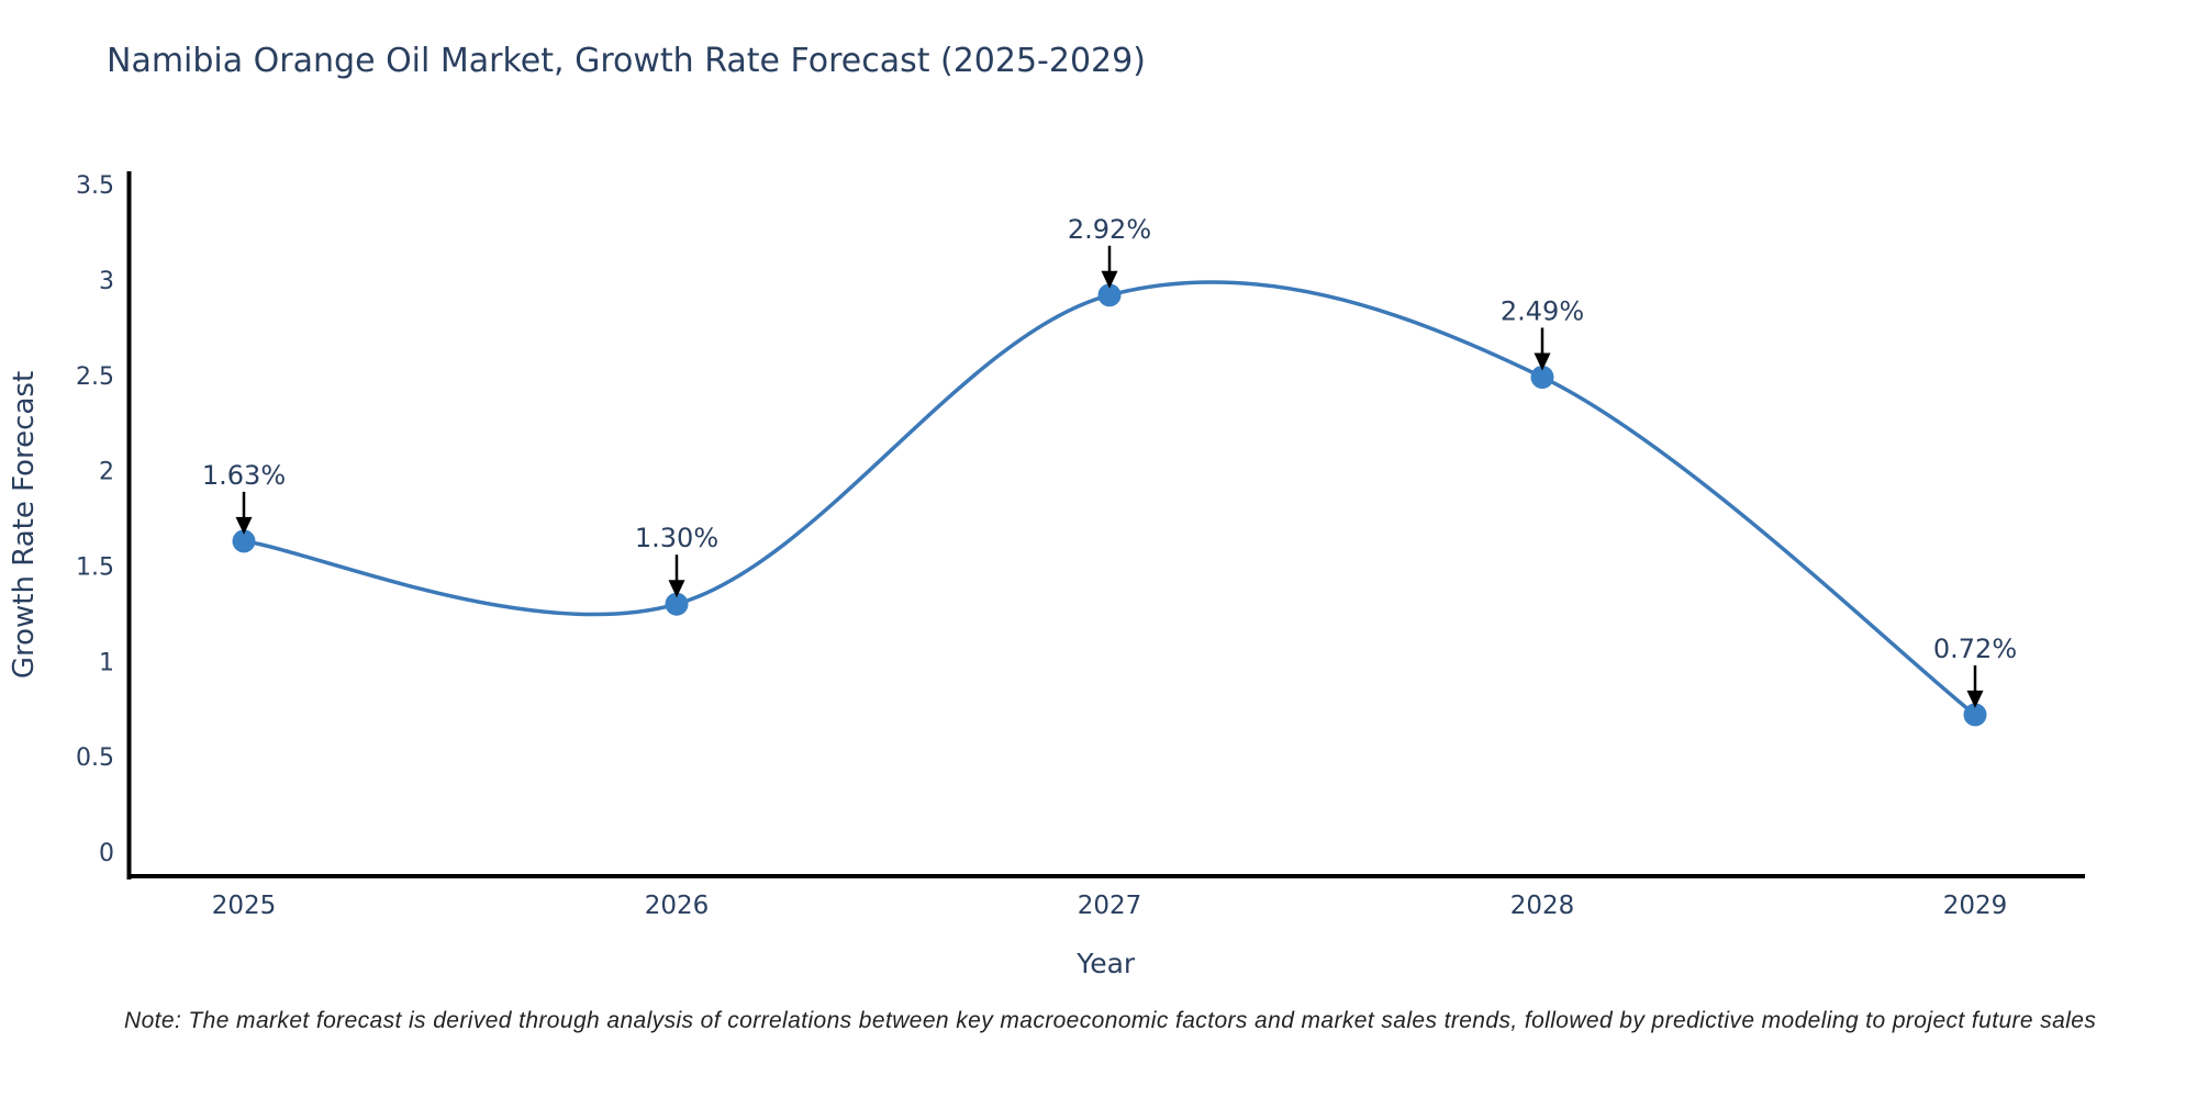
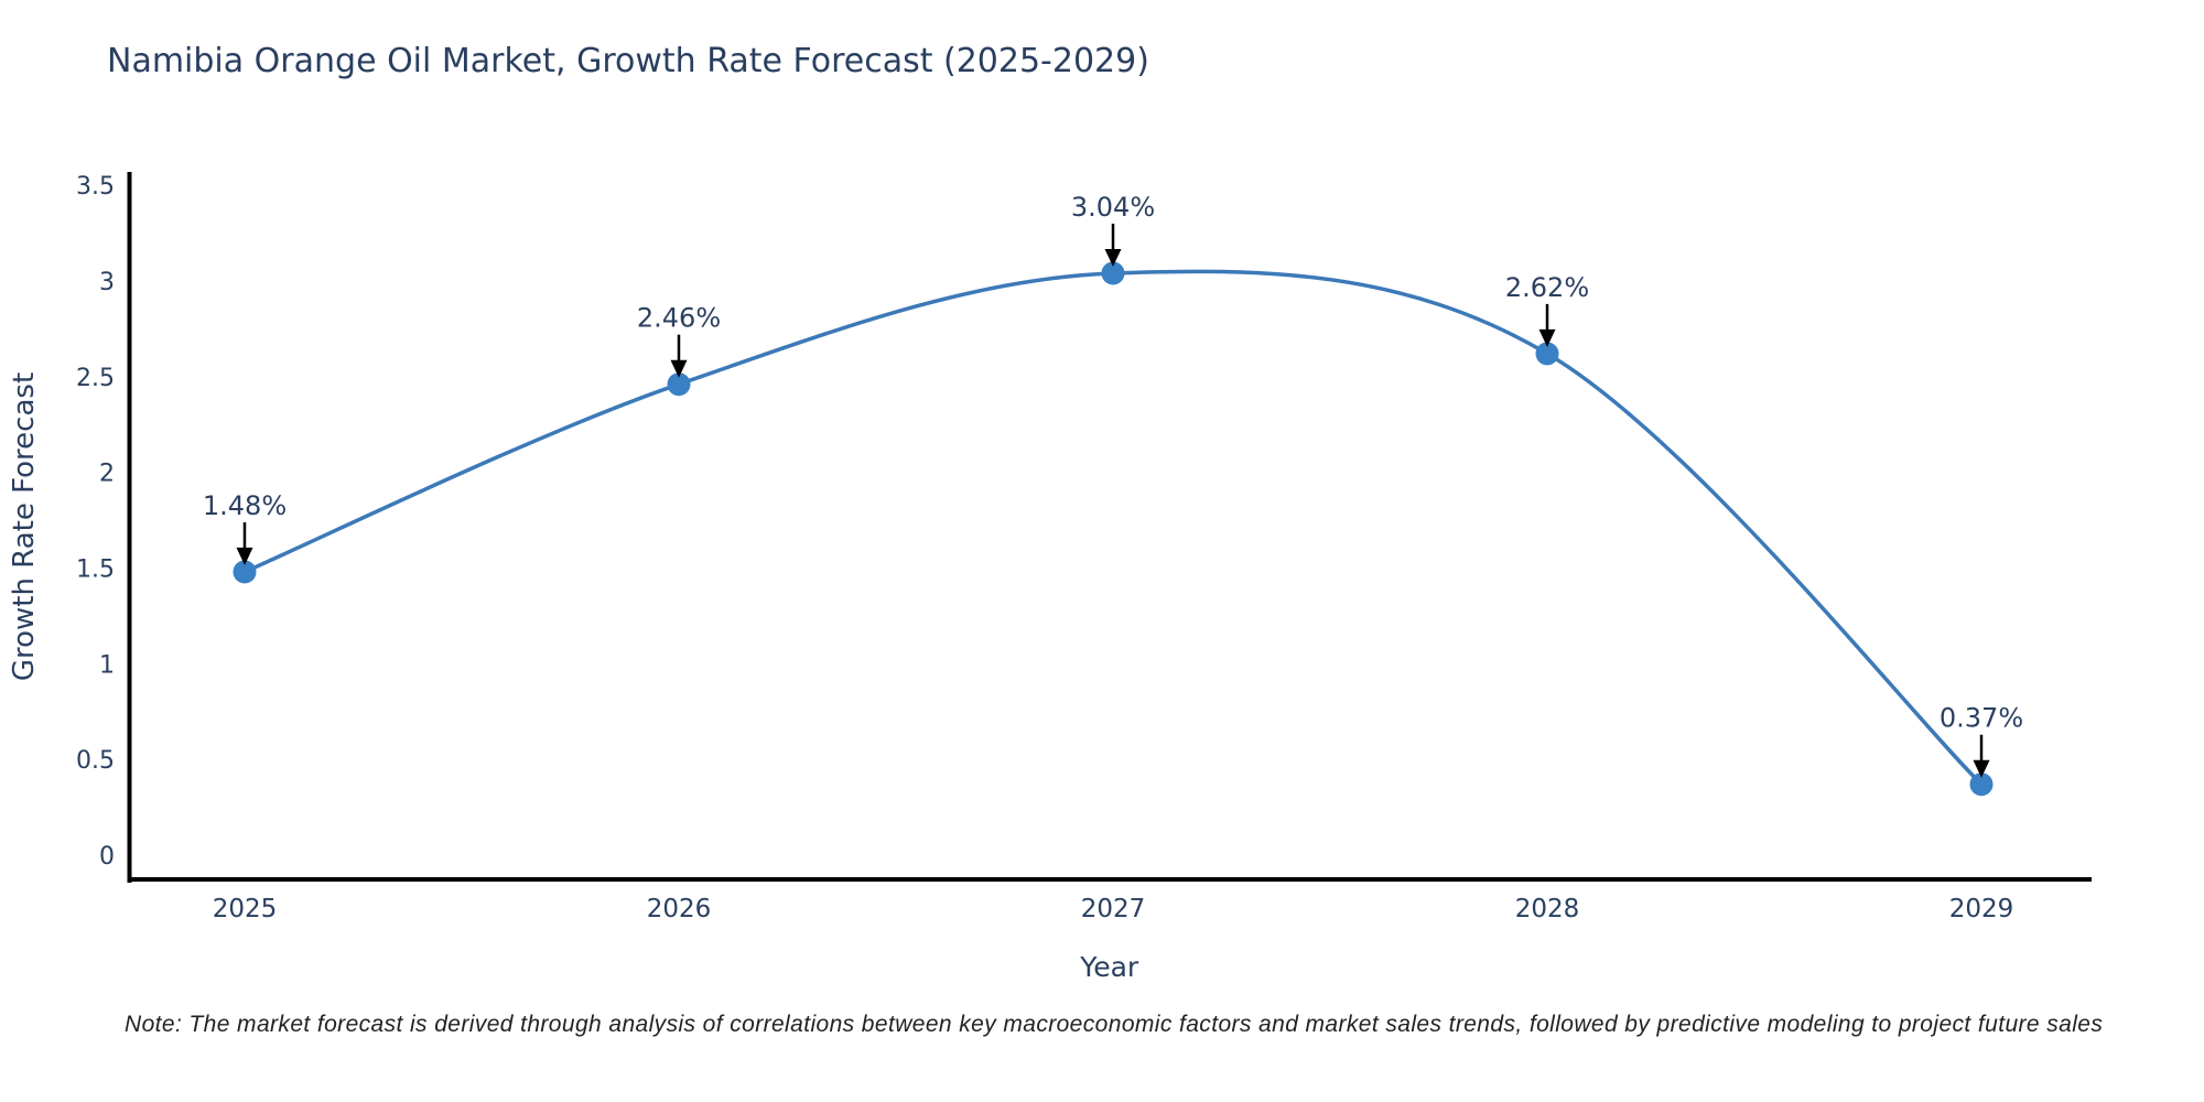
2025: 1.63% -> 1.48%
2026: 1.30% -> 2.46%
2027: 2.92% -> 3.04%
2028: 2.49% -> 2.62%
2029: 0.72% -> 0.37%
